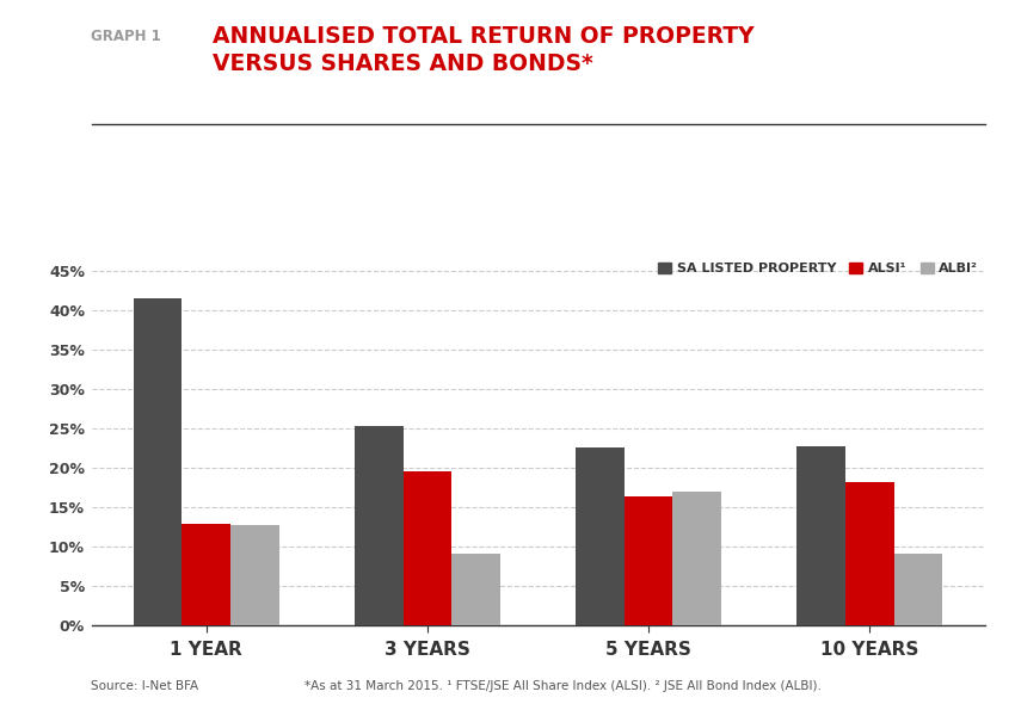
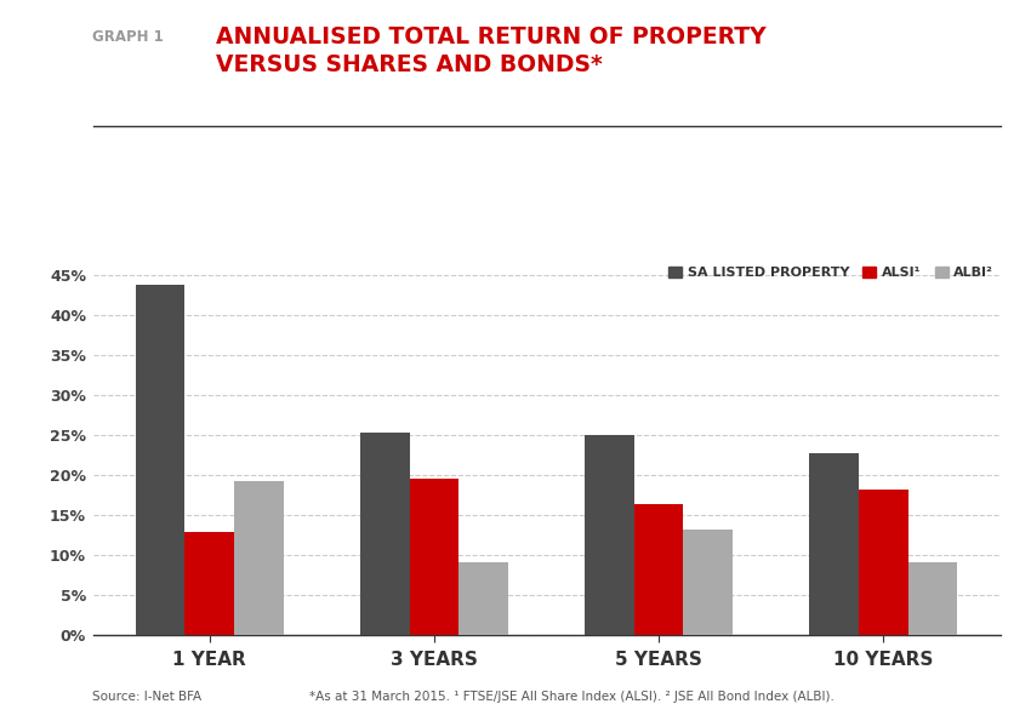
SA LISTED PROPERTY/1 YEAR: 41.5% -> 43.8%
ALBI²/1 YEAR: 12.7% -> 19.2%
SA LISTED PROPERTY/5 YEARS: 22.5% -> 25.0%
ALBI²/5 YEARS: 17.0% -> 13.2%
